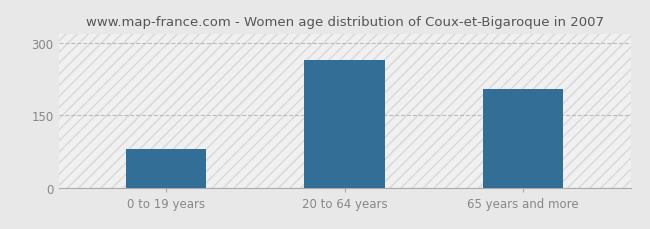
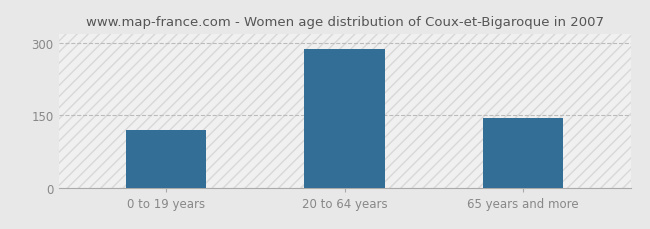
0 to 19 years: 80 -> 120
20 to 64 years: 265 -> 288
65 years and more: 205 -> 144
